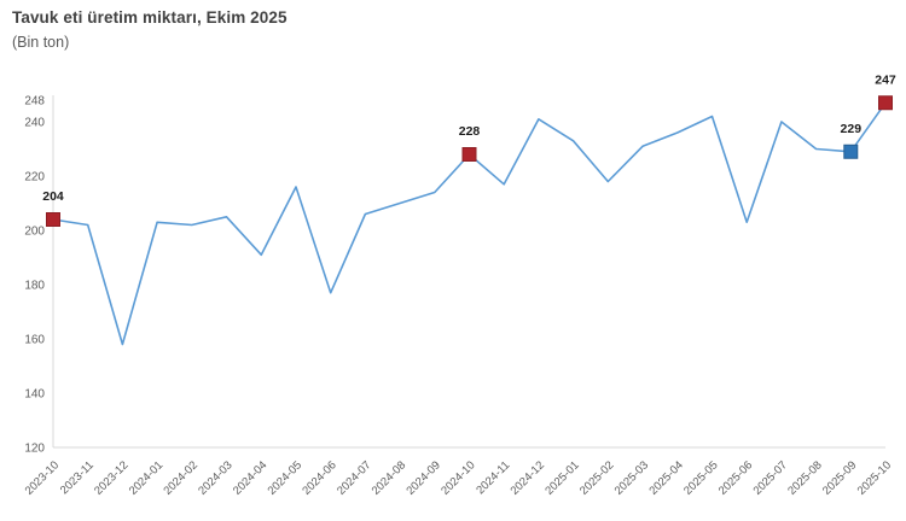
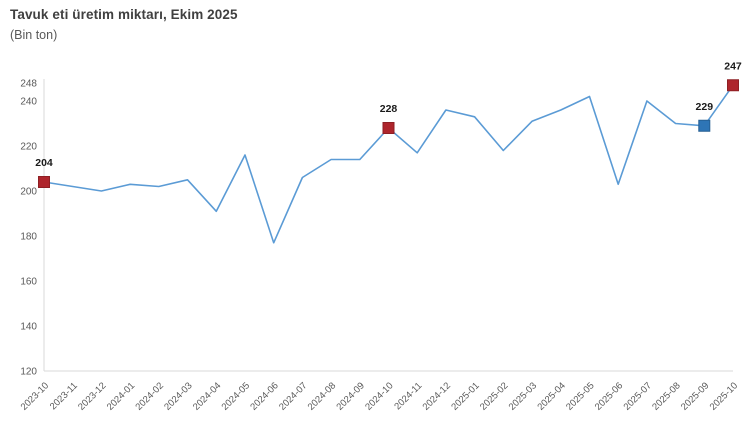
2023-12: 158 -> 200
2024-08: 210 -> 214
2024-12: 241 -> 236
